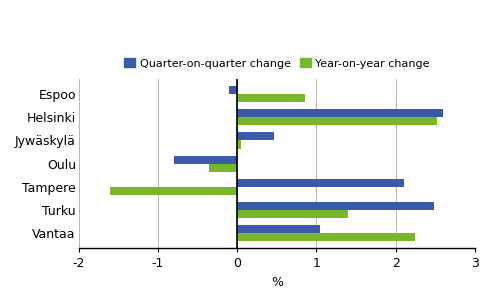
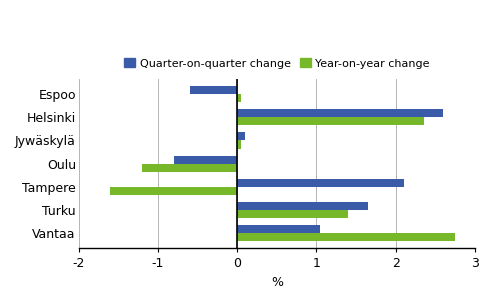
Quarter-on-quarter change/Espoo: -0.10 -> -0.60
Year-on-year change/Espoo: 0.86 -> 0.05
Year-on-year change/Helsinki: 2.52 -> 2.35
Quarter-on-quarter change/Jywäskylä: 0.46 -> 0.10
Year-on-year change/Oulu: -0.36 -> -1.20
Quarter-on-quarter change/Turku: 2.48 -> 1.65
Year-on-year change/Vantaa: 2.24 -> 2.75
